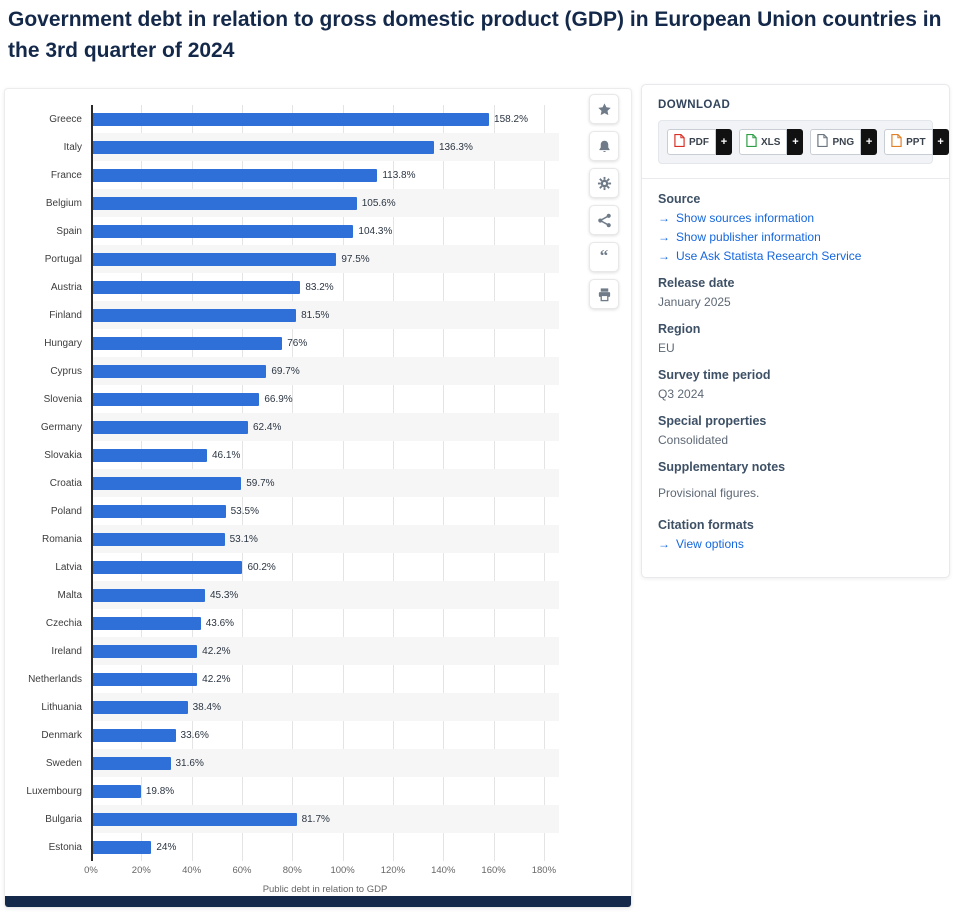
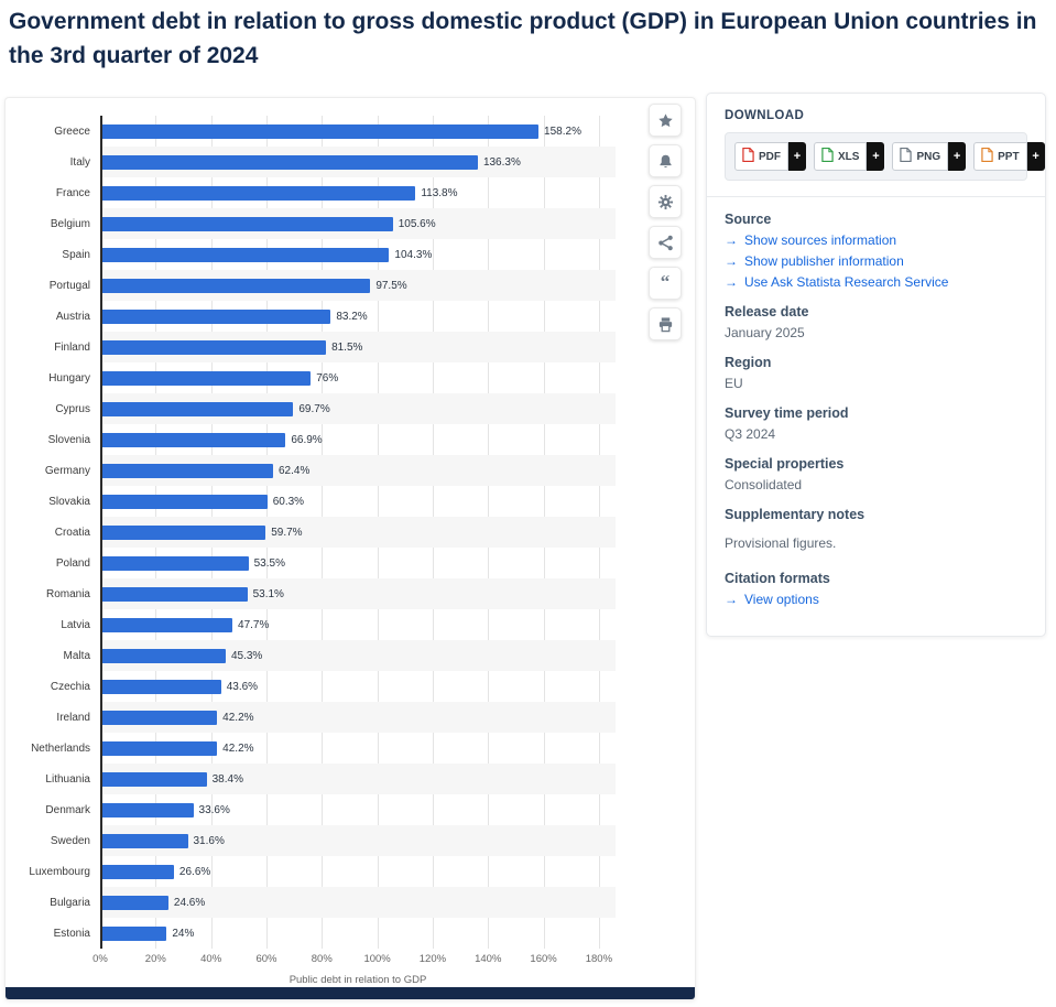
Slovakia: 46.1% -> 60.3%
Latvia: 60.2% -> 47.7%
Luxembourg: 19.8% -> 26.6%
Bulgaria: 81.7% -> 24.6%
